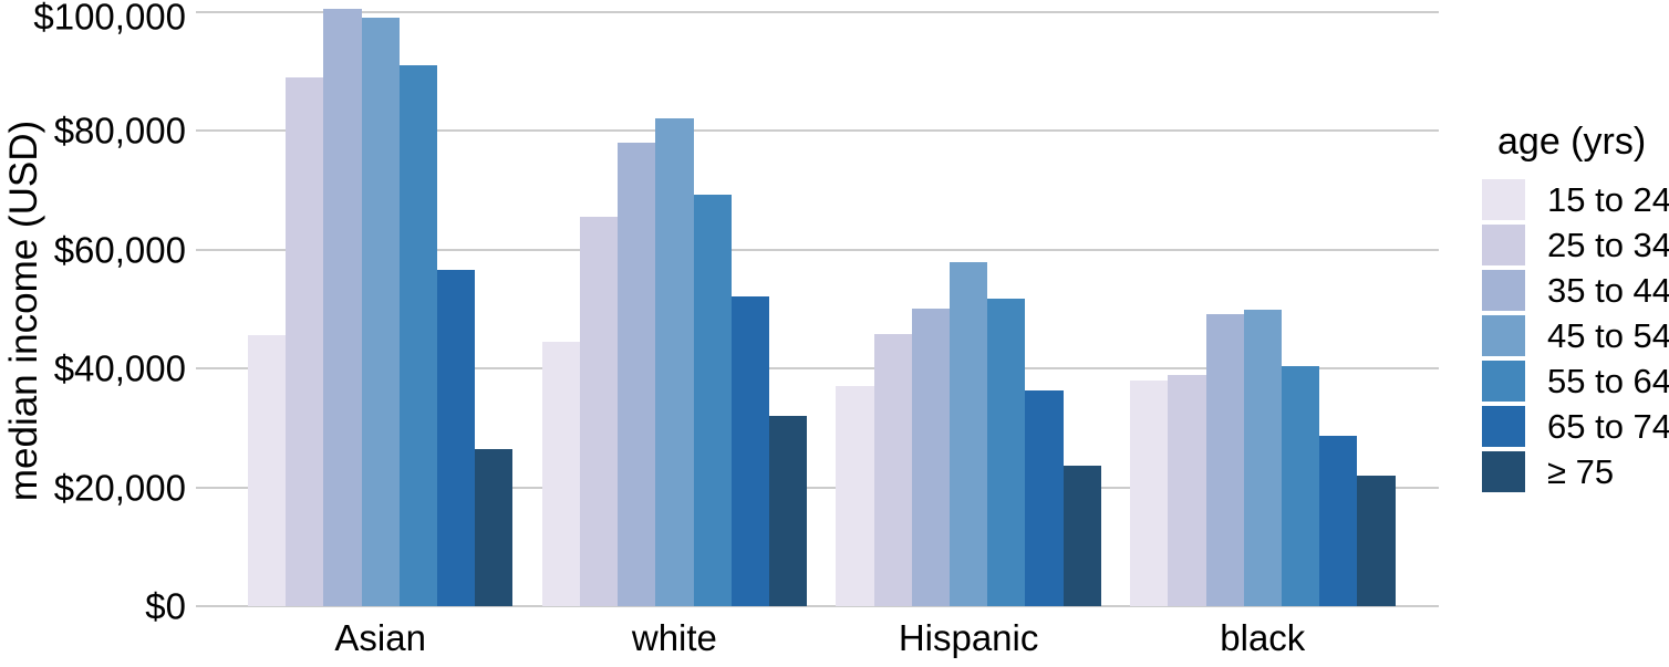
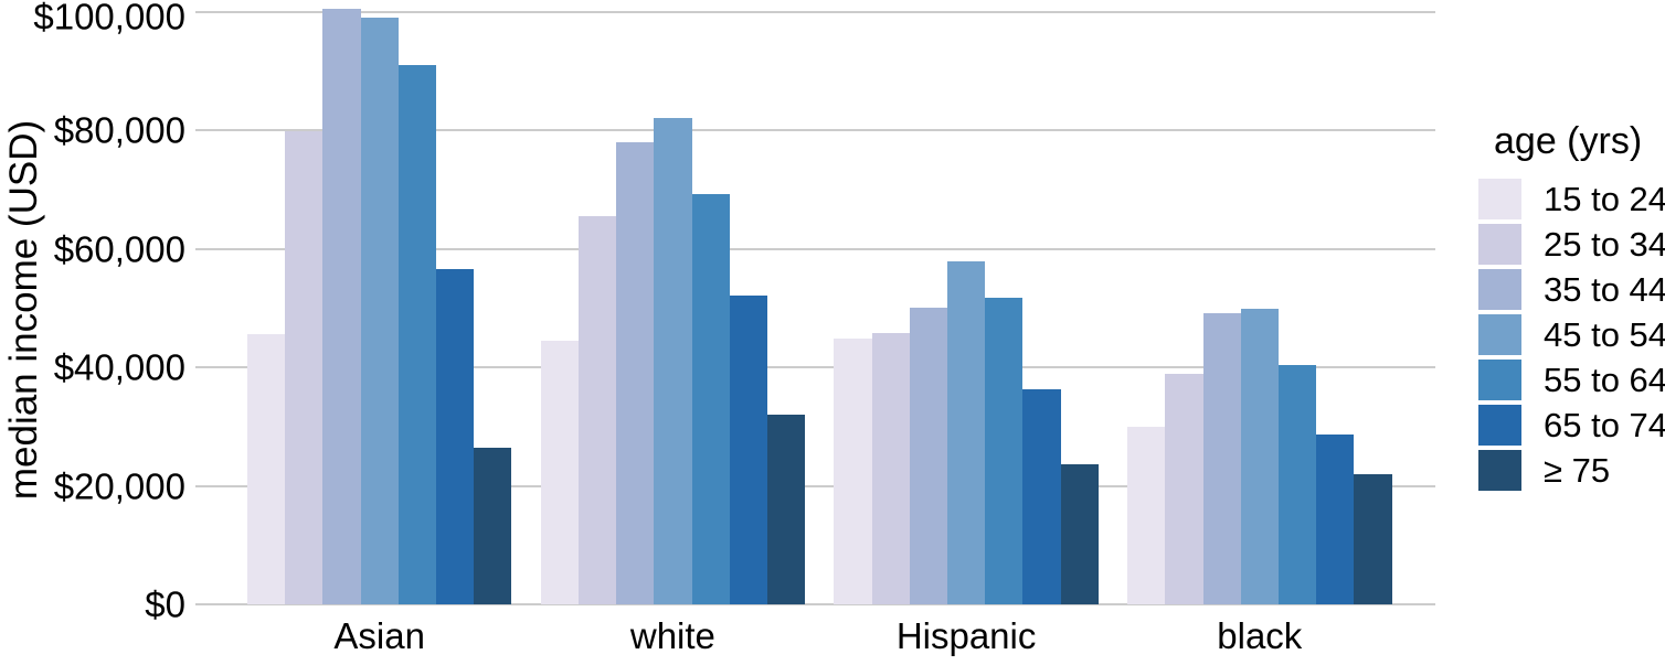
25 to 34/Asian: $89000 -> $80000
15 to 24/Hispanic: $37000 -> $45000
15 to 24/black: $38000 -> $30000
